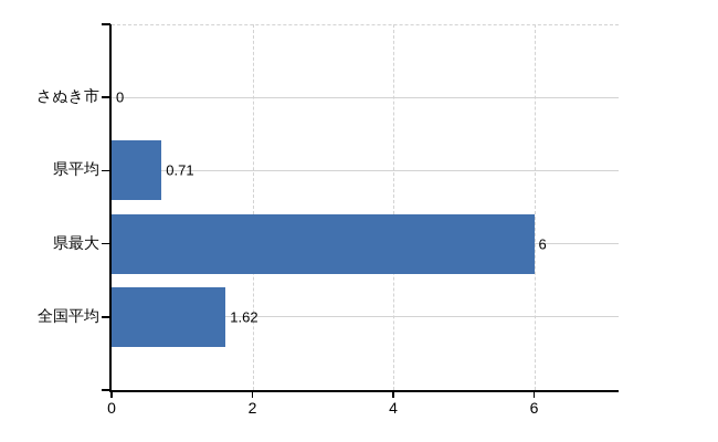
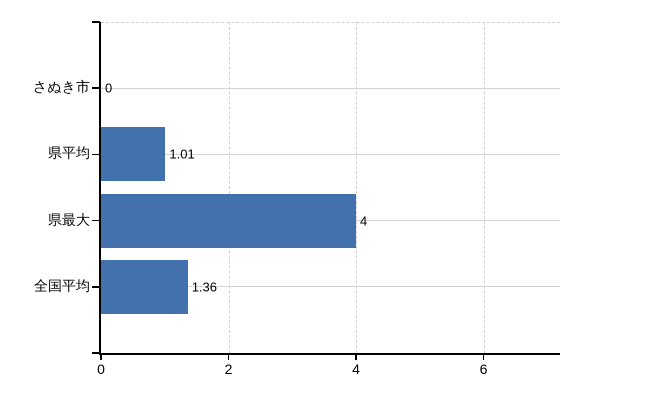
県平均: 0.71 -> 1.01
県最大: 6 -> 4
全国平均: 1.62 -> 1.36
